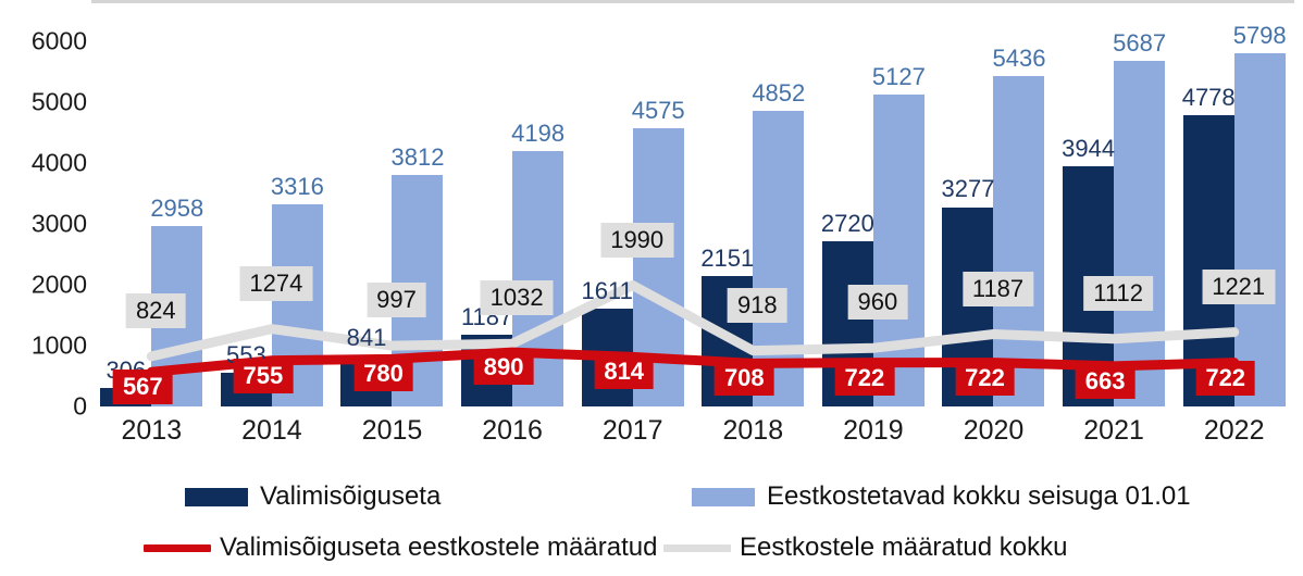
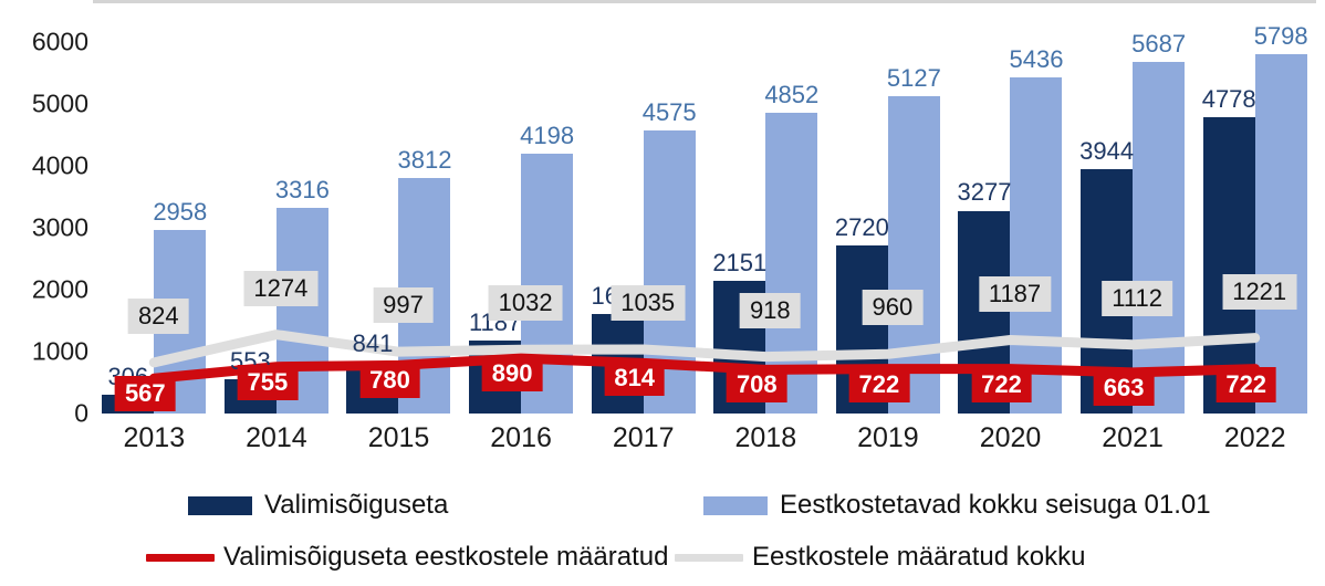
Eestkostele määratud kokku/2017: 1990 -> 1035
